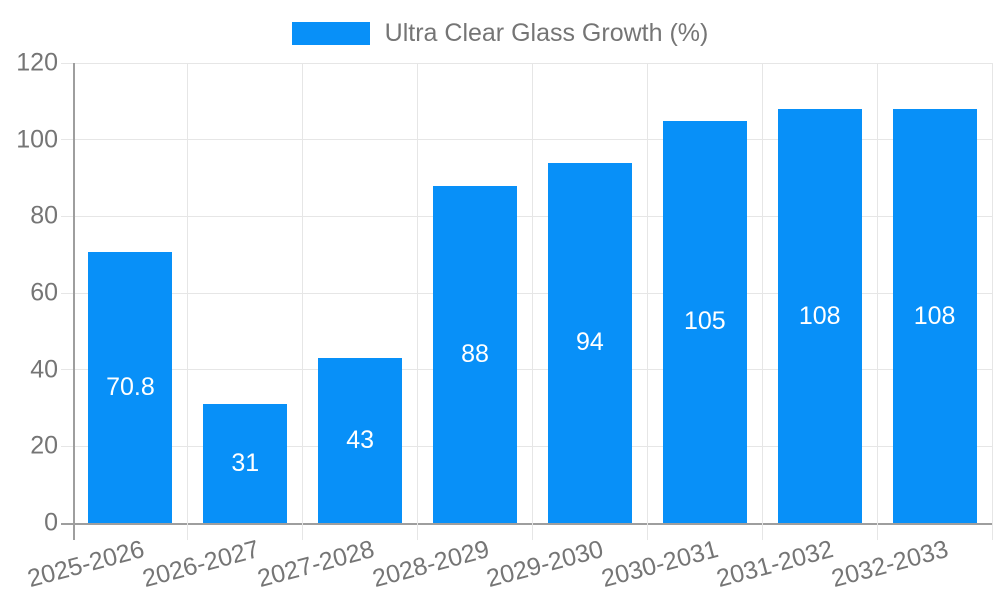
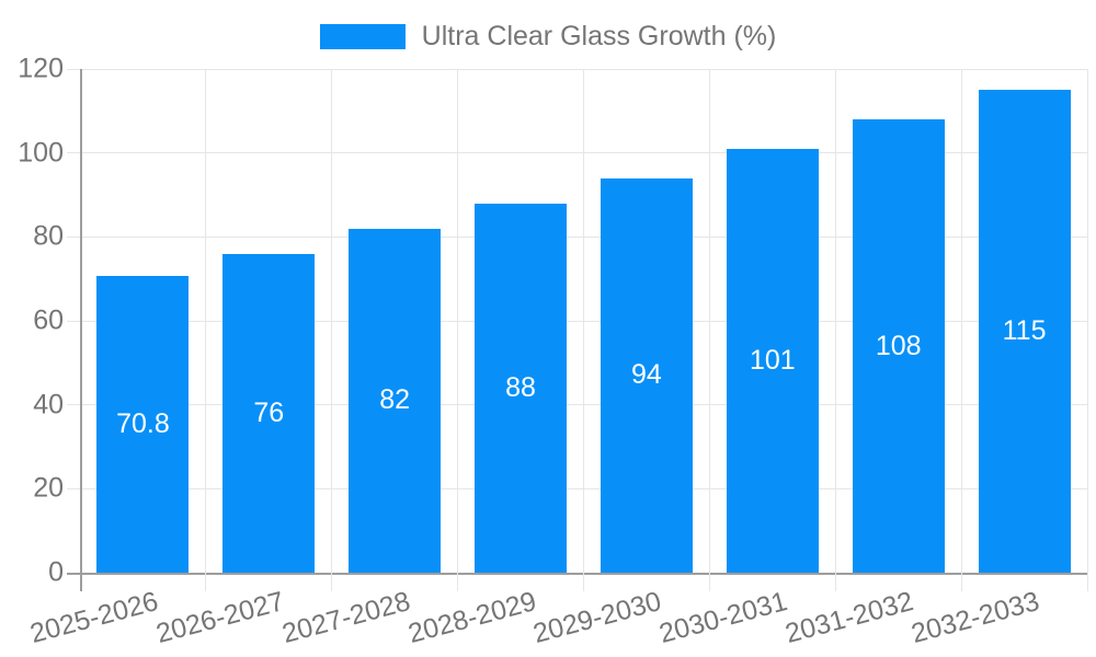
2026-2027: 31 -> 76
2027-2028: 43 -> 82
2030-2031: 105 -> 101
2032-2033: 108 -> 115
